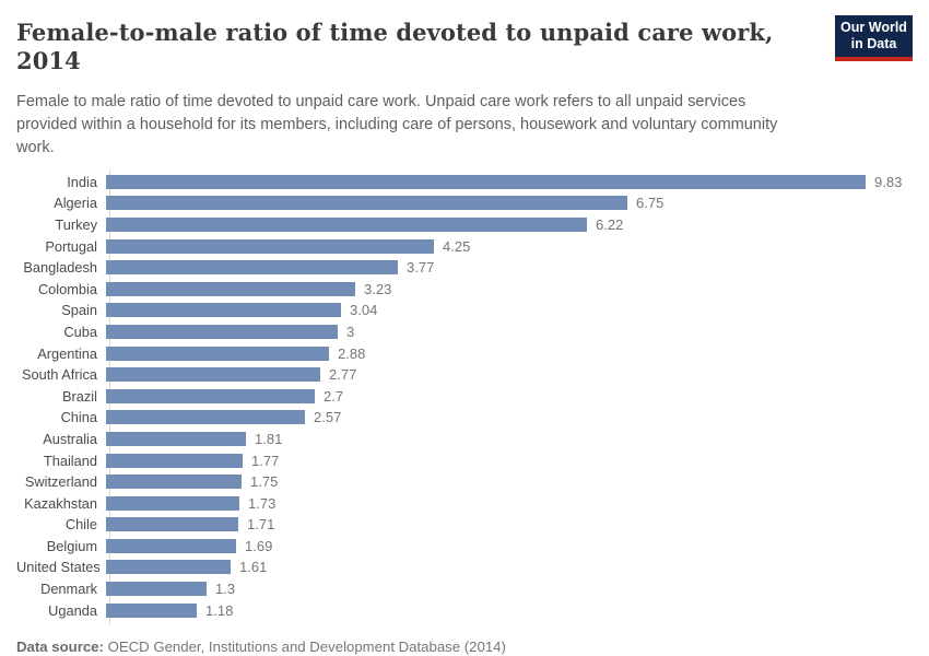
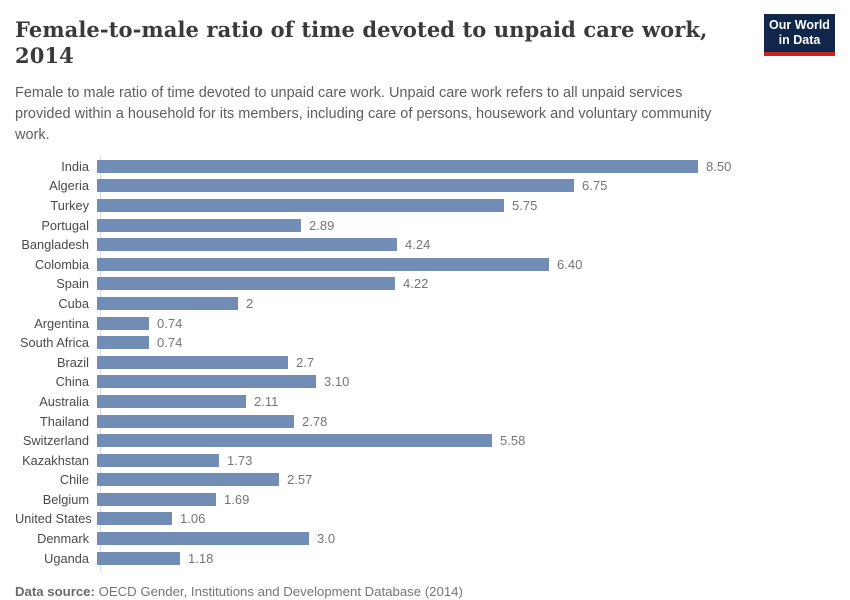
India: 9.83 -> 8.50
Turkey: 6.22 -> 5.75
Portugal: 4.25 -> 2.89
Bangladesh: 3.77 -> 4.24
Colombia: 3.23 -> 6.40
Spain: 3.04 -> 4.22
Cuba: 3 -> 2
Argentina: 2.88 -> 0.74
South Africa: 2.77 -> 0.74
China: 2.57 -> 3.10
Australia: 1.81 -> 2.11
Thailand: 1.77 -> 2.78
Switzerland: 1.75 -> 5.58
Chile: 1.71 -> 2.57
United States: 1.61 -> 1.06
Denmark: 1.3 -> 3.0
